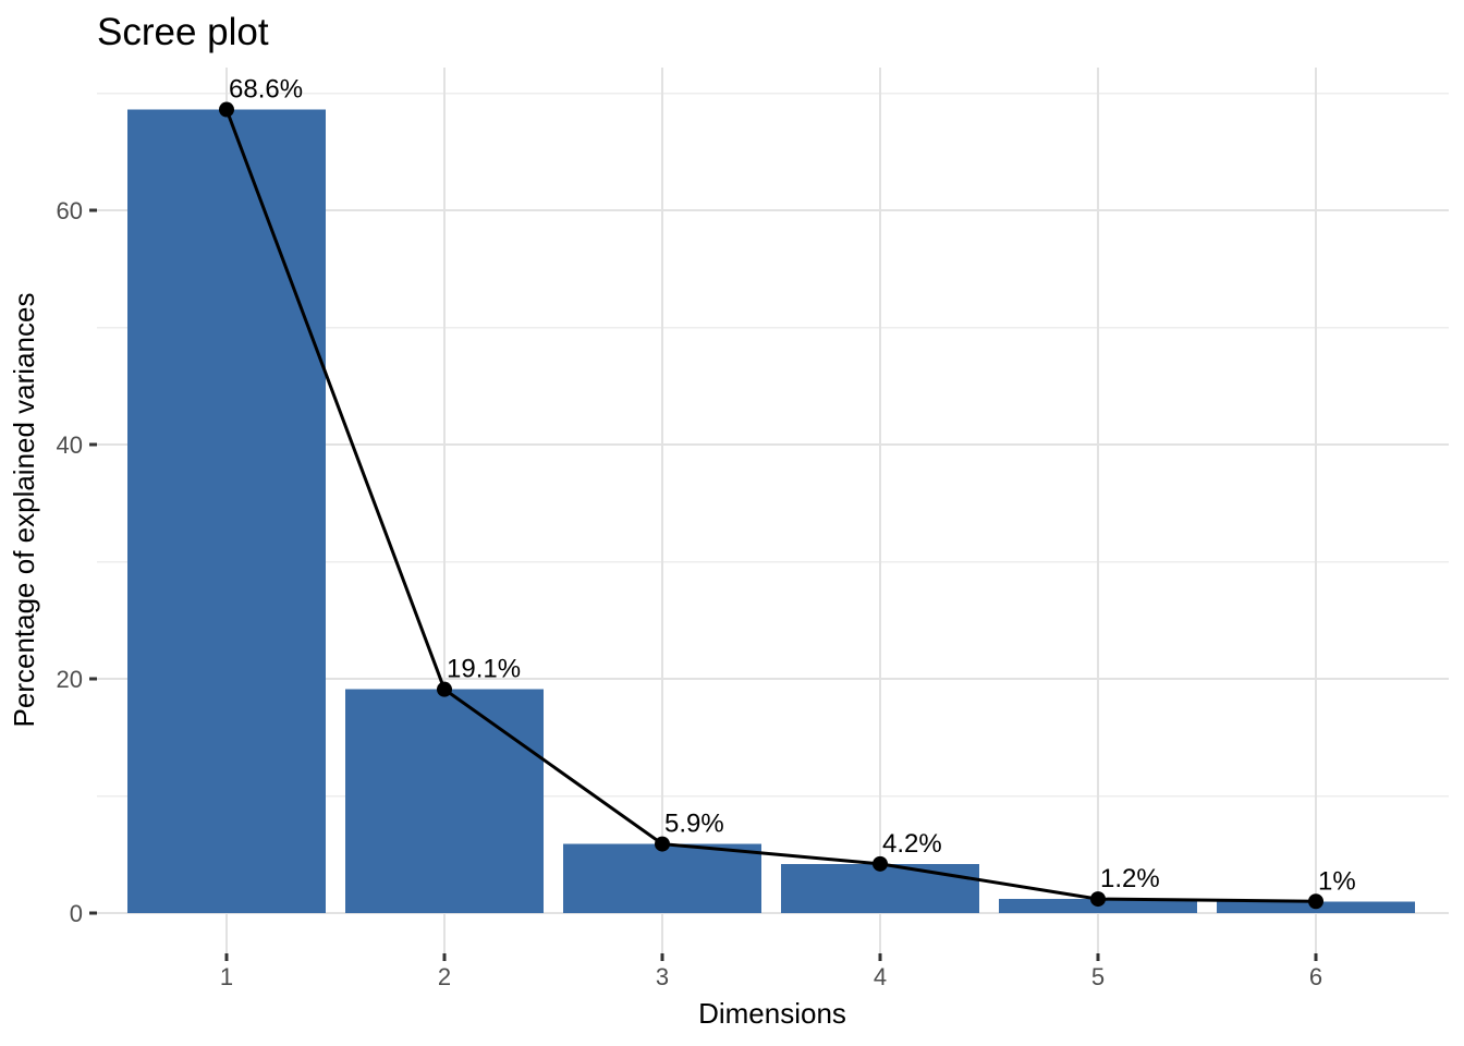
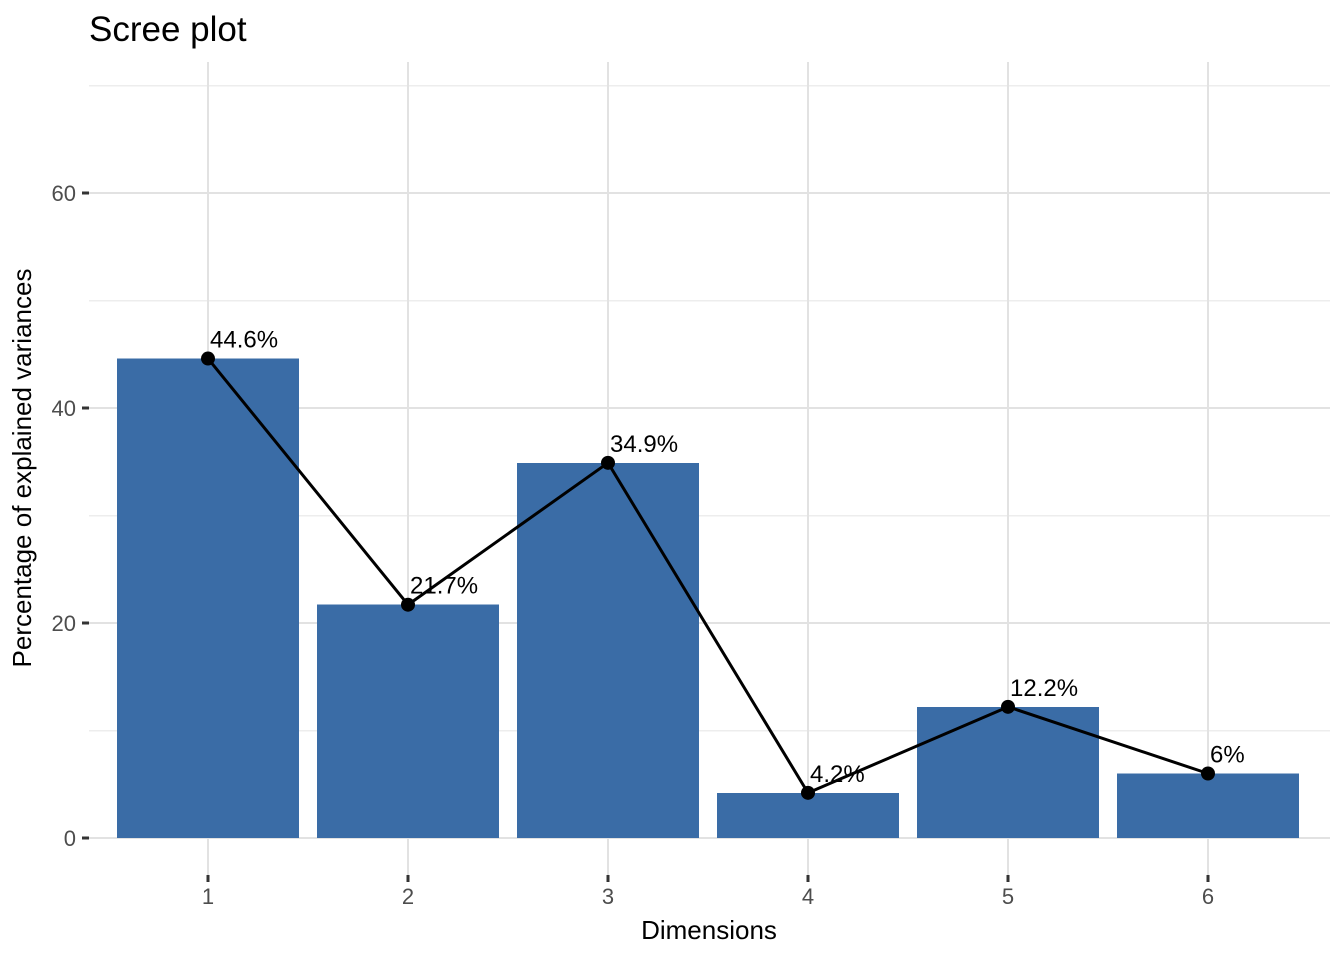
1: 68.6% -> 44.6%
2: 19.1% -> 21.7%
3: 5.9% -> 34.9%
5: 1.2% -> 12.2%
6: 1% -> 6%
